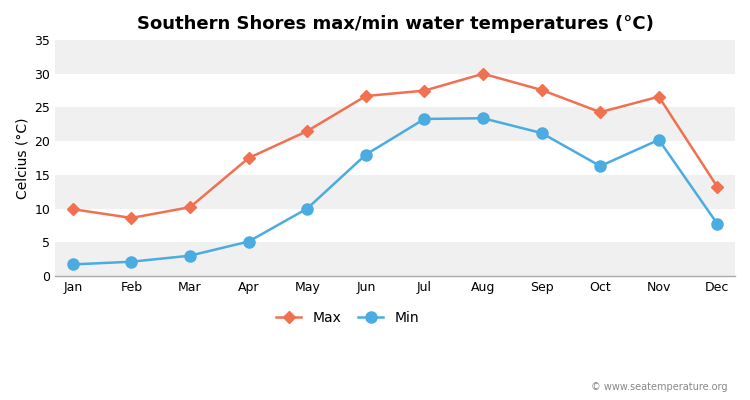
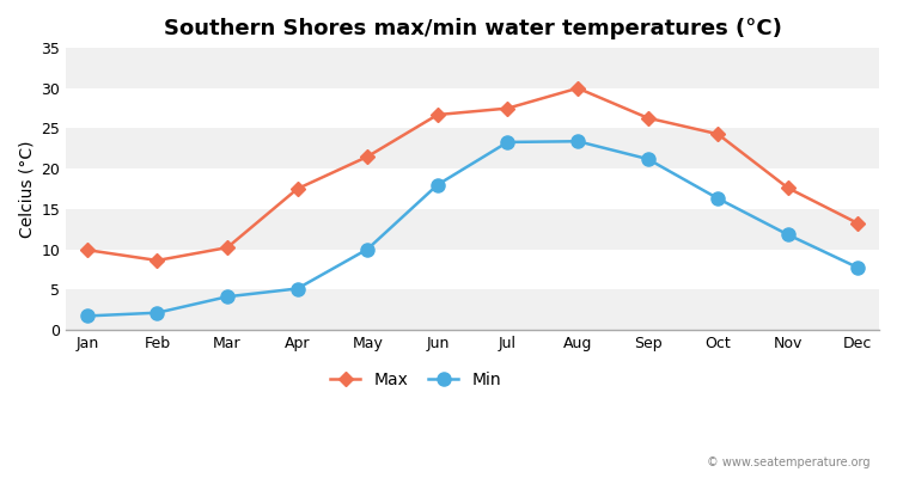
Min/Mar: 3.0 -> 4.1
Max/Sep: 27.6 -> 26.3
Max/Nov: 26.6 -> 17.6
Min/Nov: 20.2 -> 11.8
